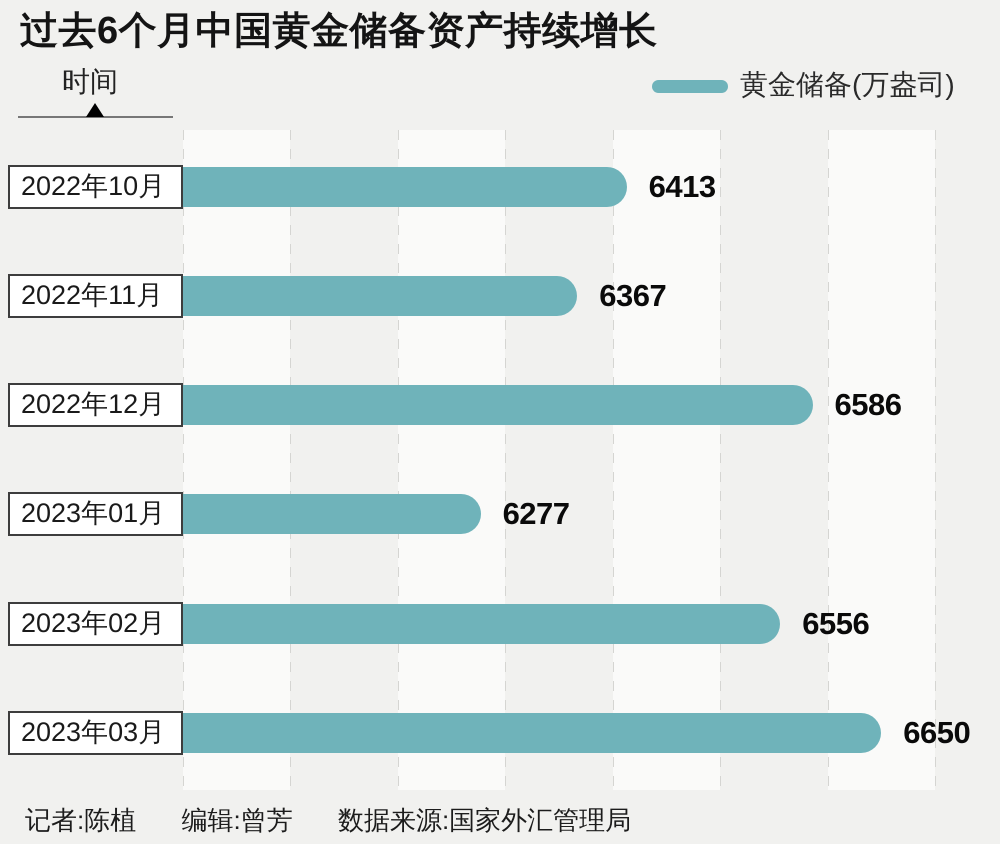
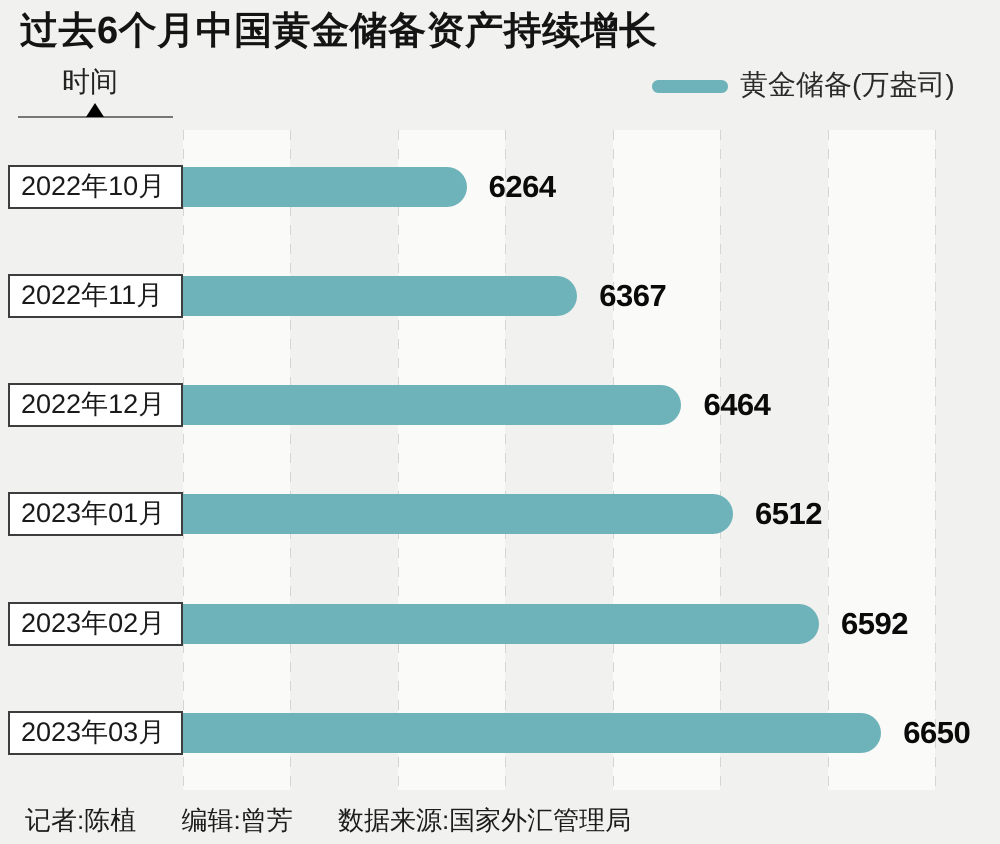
2022年10月: 6413 -> 6264
2022年12月: 6586 -> 6464
2023年01月: 6277 -> 6512
2023年02月: 6556 -> 6592
